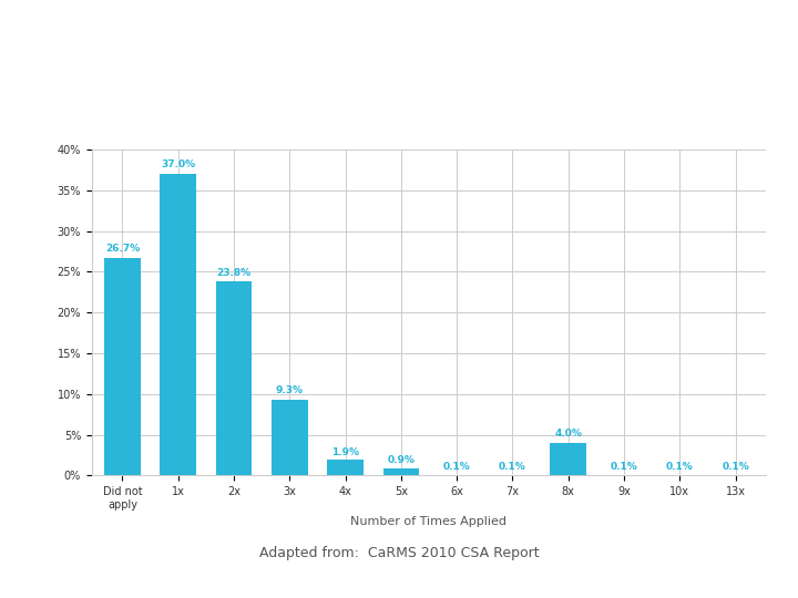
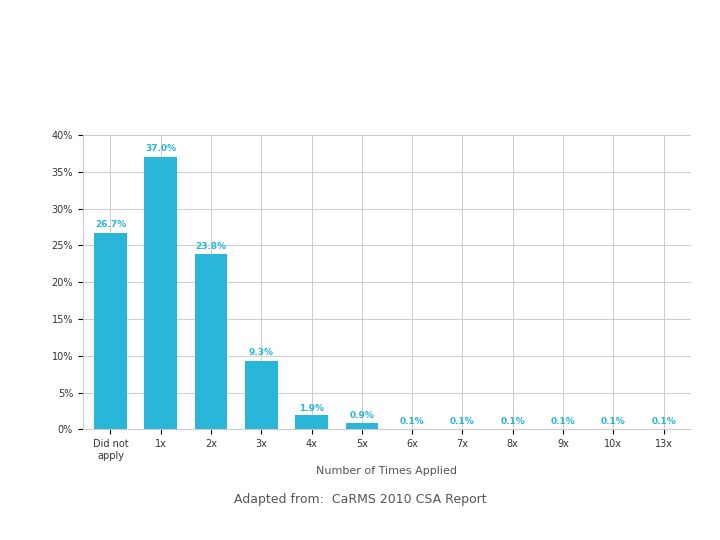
8x: 4.0% -> 0.1%
